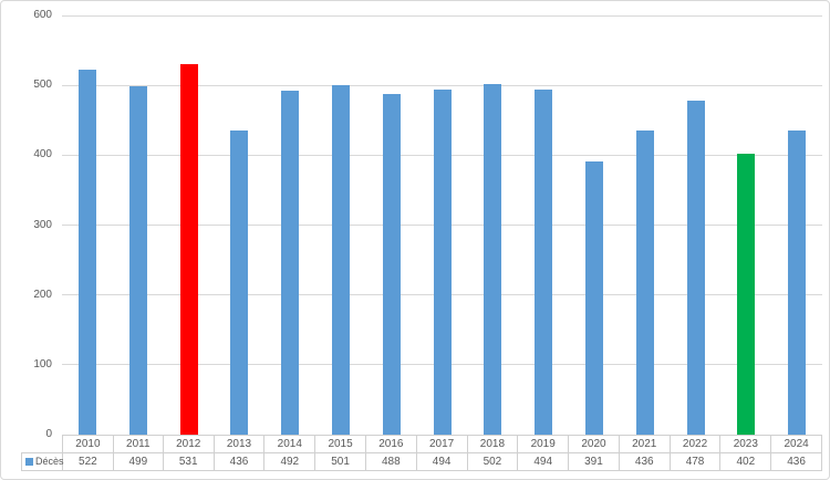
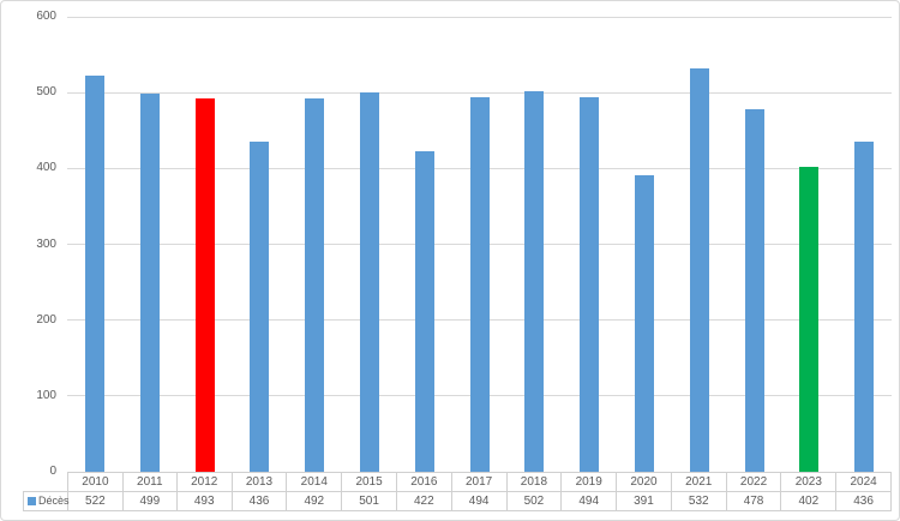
2012: 531 -> 493
2016: 488 -> 422
2021: 436 -> 532
